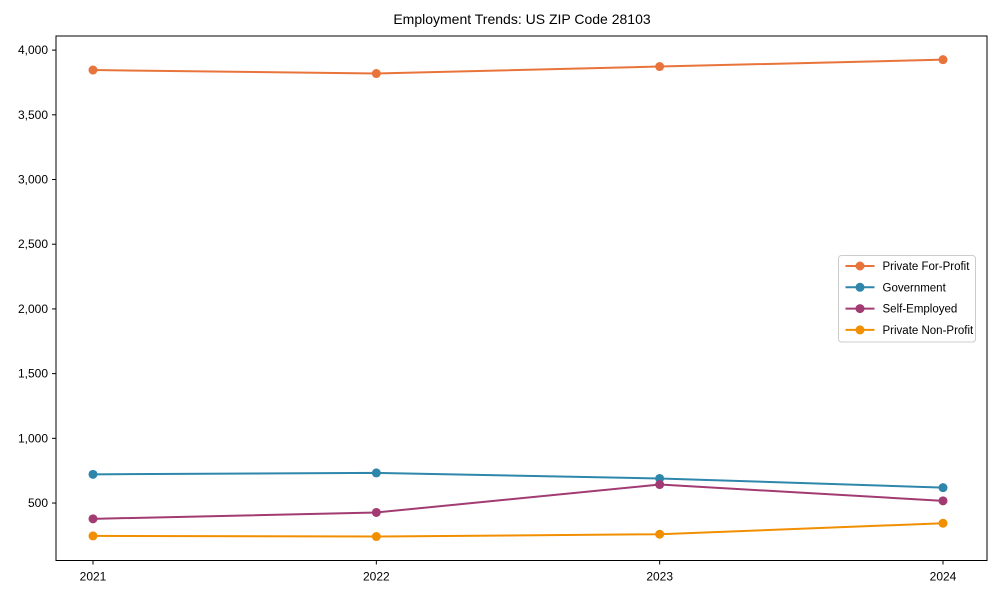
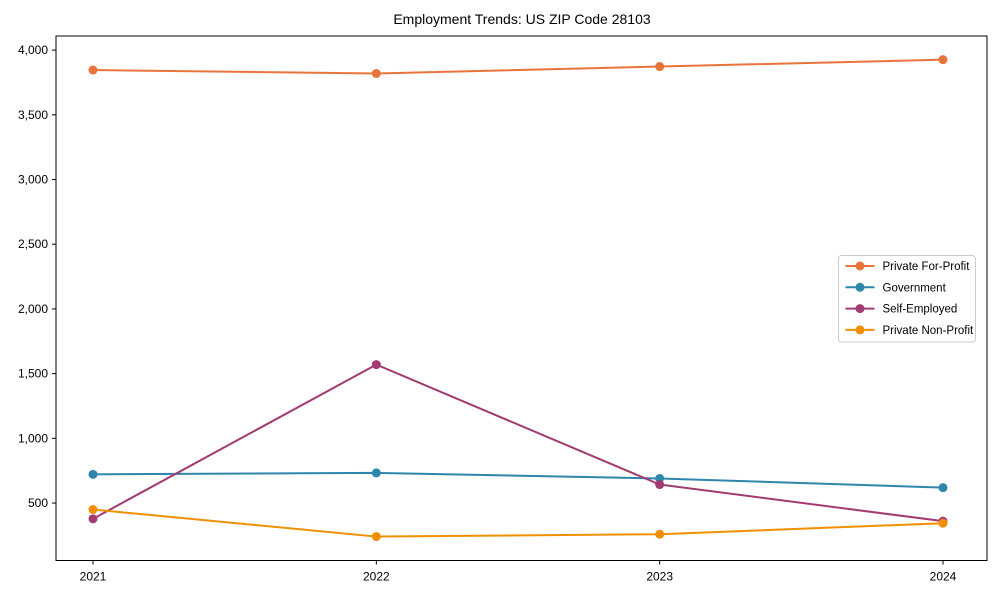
Private Non-Profit/2021: 250 -> 450
Self-Employed/2022: 430 -> 1570
Self-Employed/2024: 520 -> 360
